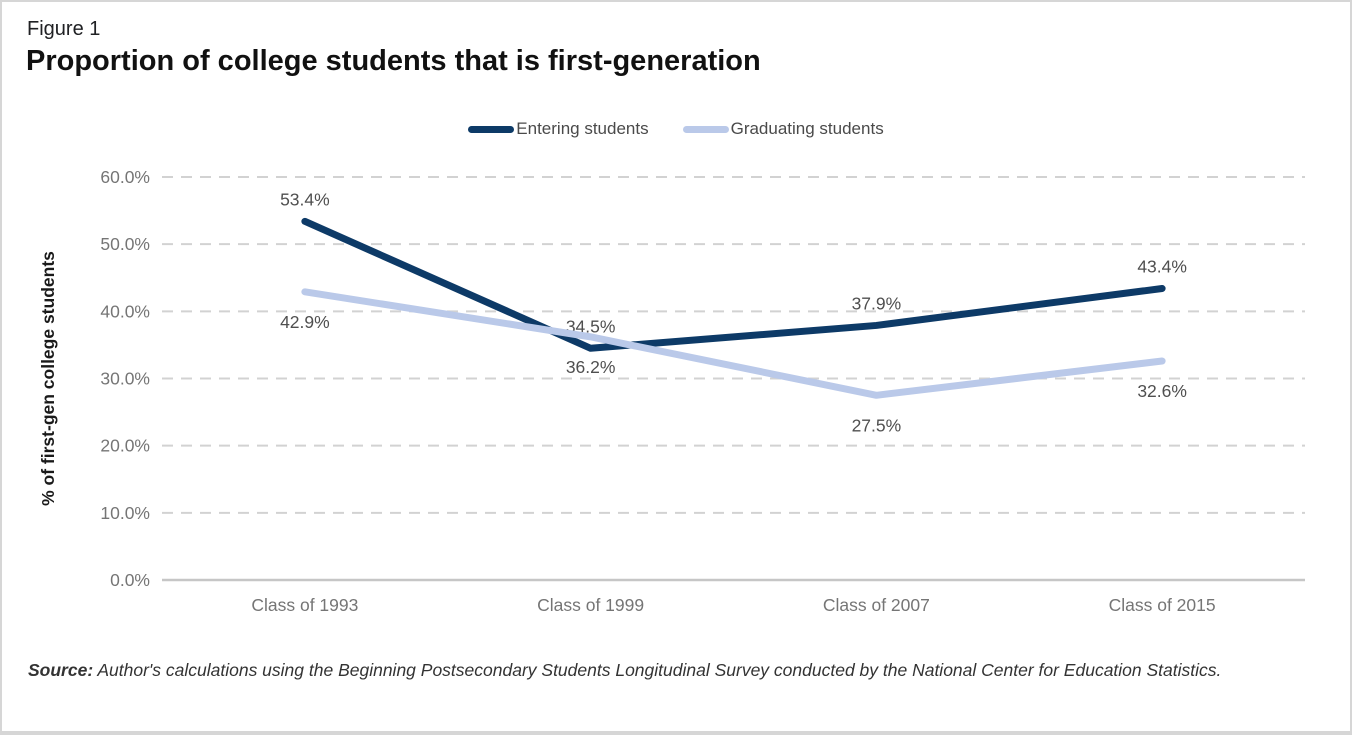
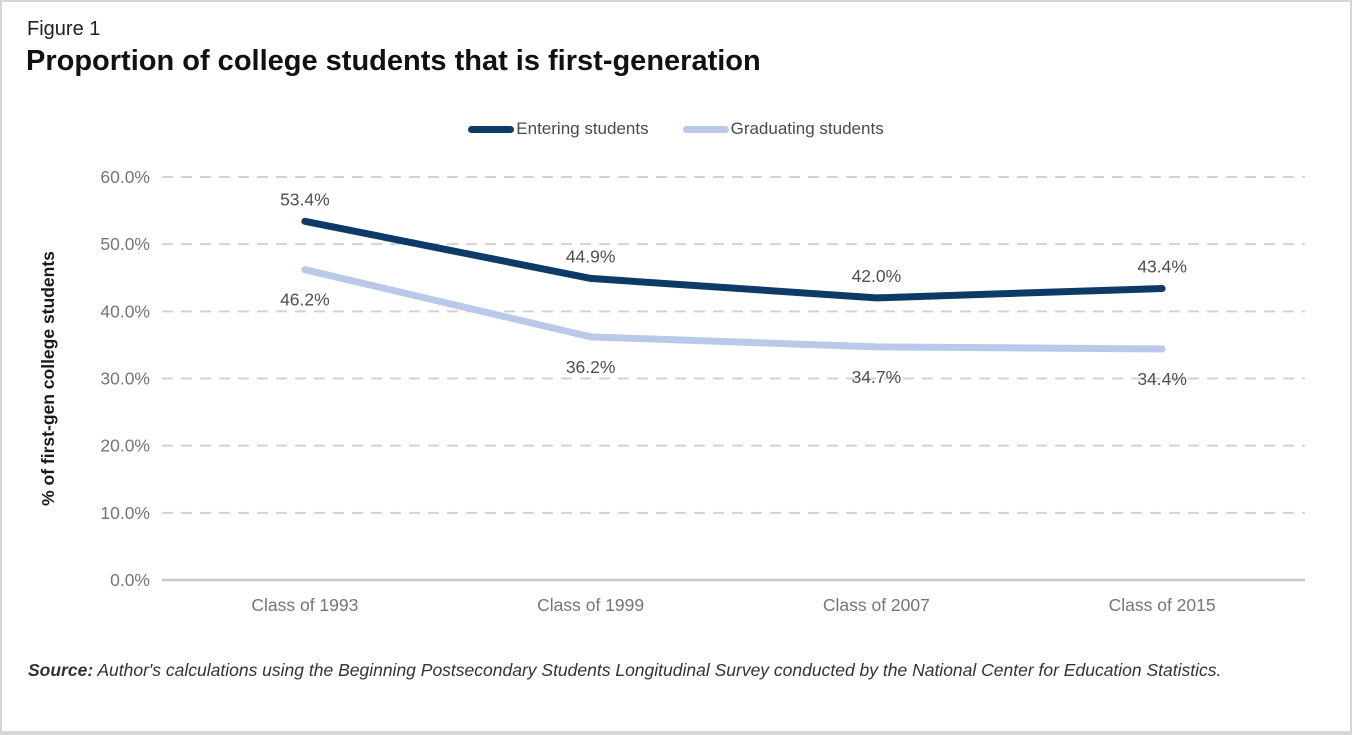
Graduating students/Class of 1993: 42.9% -> 46.2%
Entering students/Class of 1999: 34.5% -> 44.9%
Entering students/Class of 2007: 37.9% -> 42.0%
Graduating students/Class of 2007: 27.5% -> 34.7%
Graduating students/Class of 2015: 32.6% -> 34.4%
